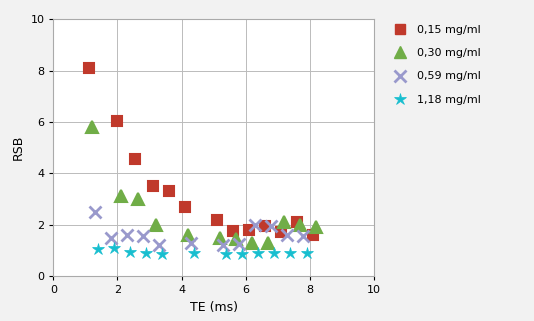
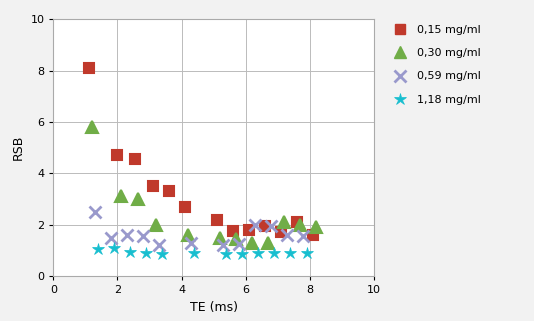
0,15 mg/ml/2: 6.05 -> 4.70
